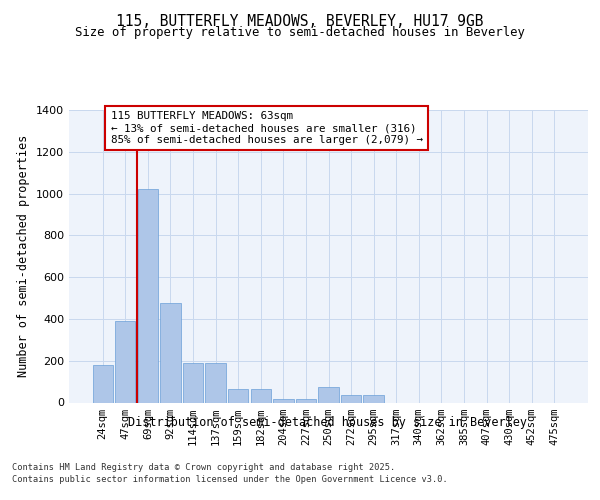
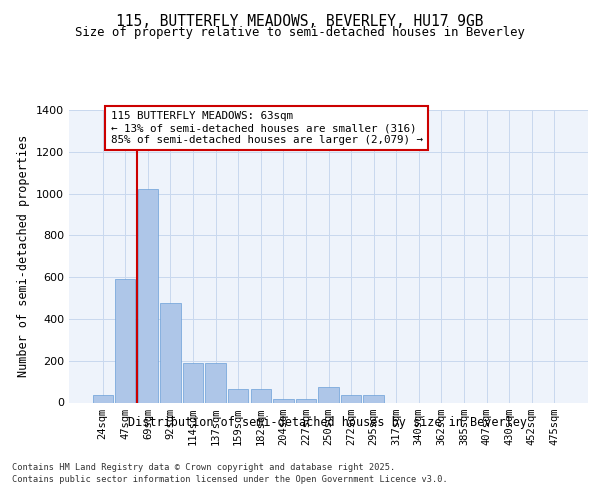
24sqm: 180 -> 35
47sqm: 390 -> 590
